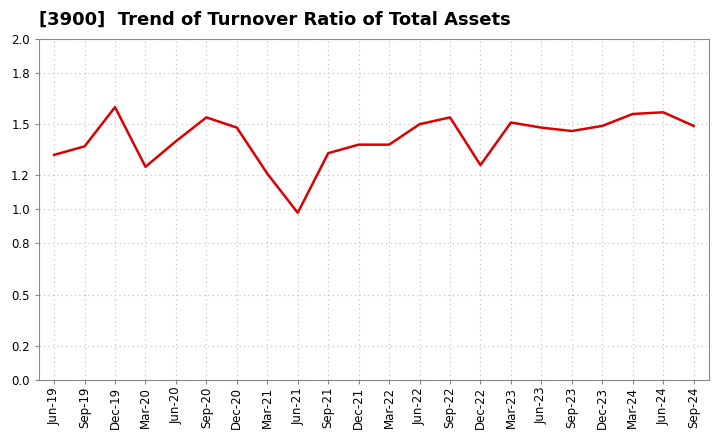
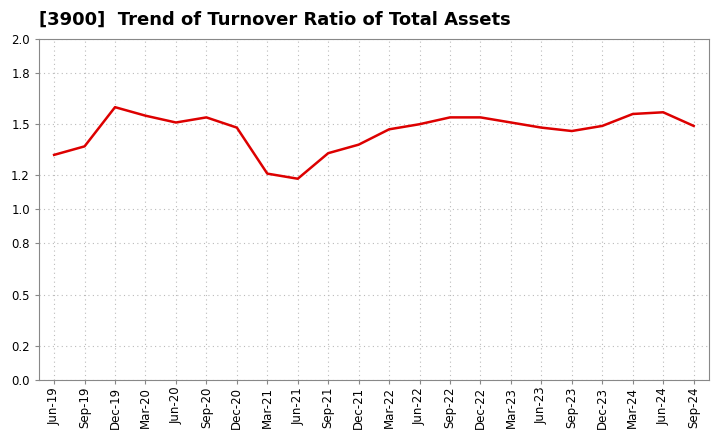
Mar-20: 1.25 -> 1.55
Jun-20: 1.40 -> 1.51
Jun-21: 0.98 -> 1.18
Mar-22: 1.38 -> 1.47
Dec-22: 1.26 -> 1.54
